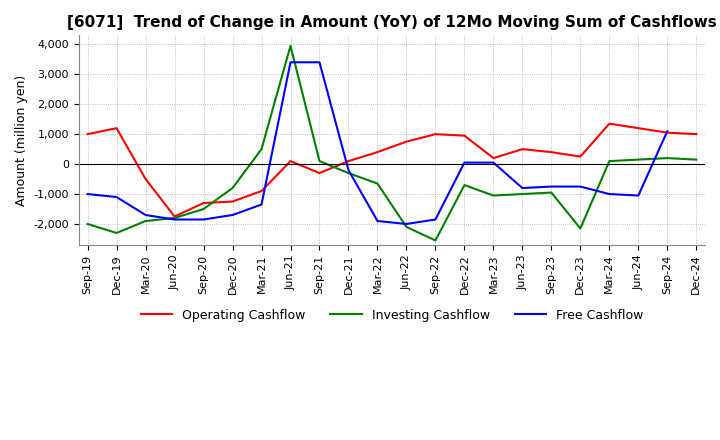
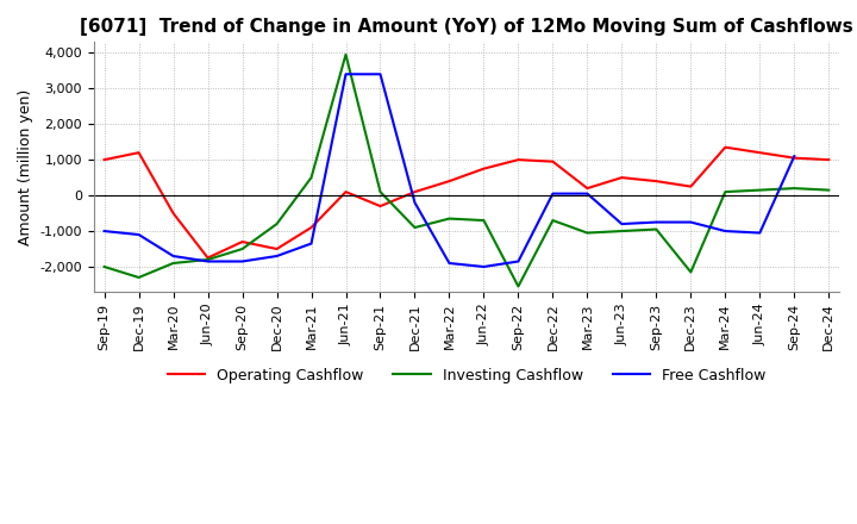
Operating Cashflow/Dec-20: -1,250 -> -1,500
Investing Cashflow/Dec-21: -300 -> -900
Investing Cashflow/Jun-22: -2,100 -> -700
